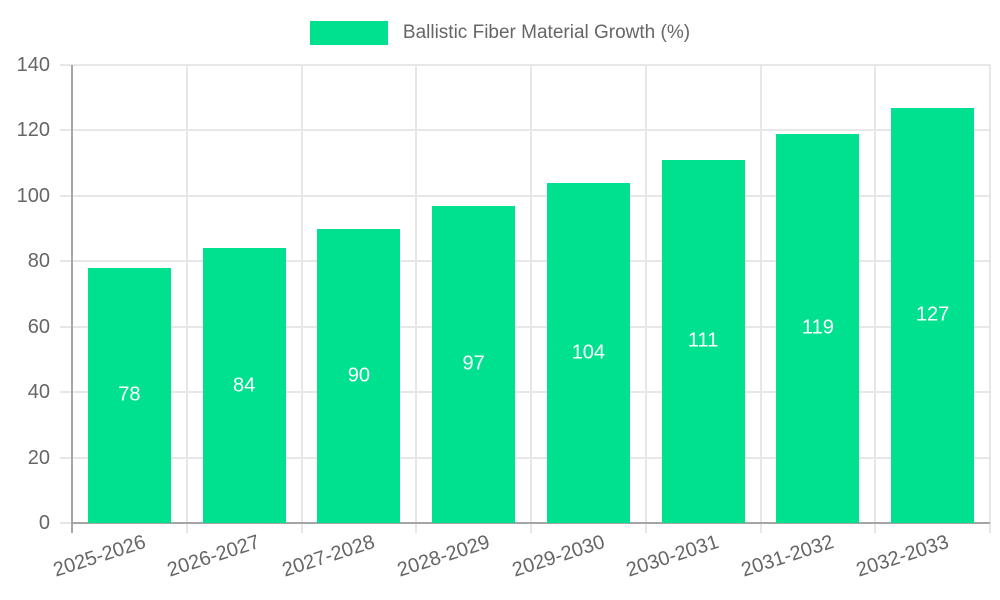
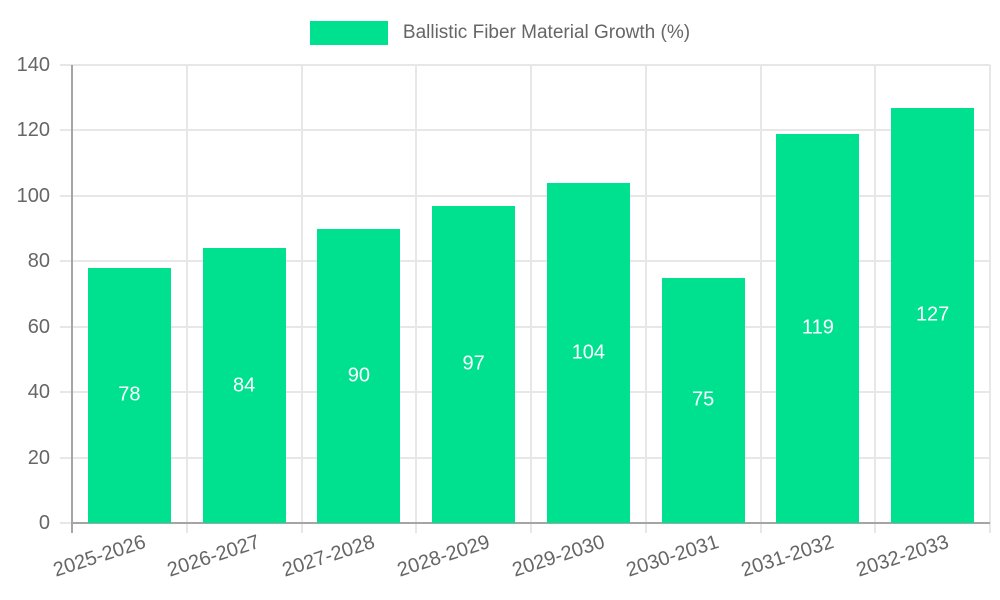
2030-2031: 111 -> 75
